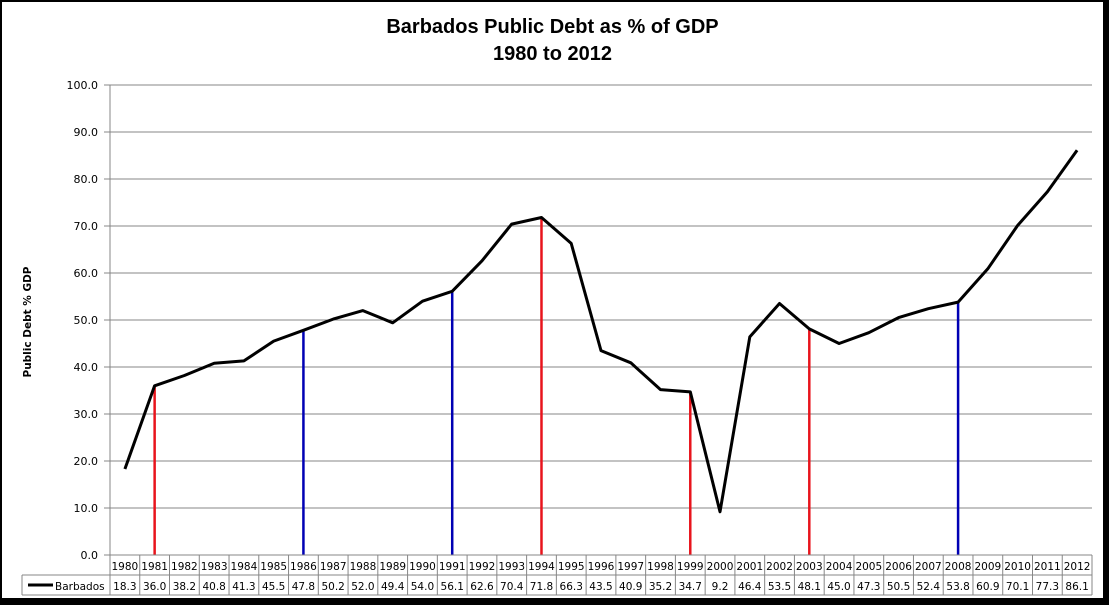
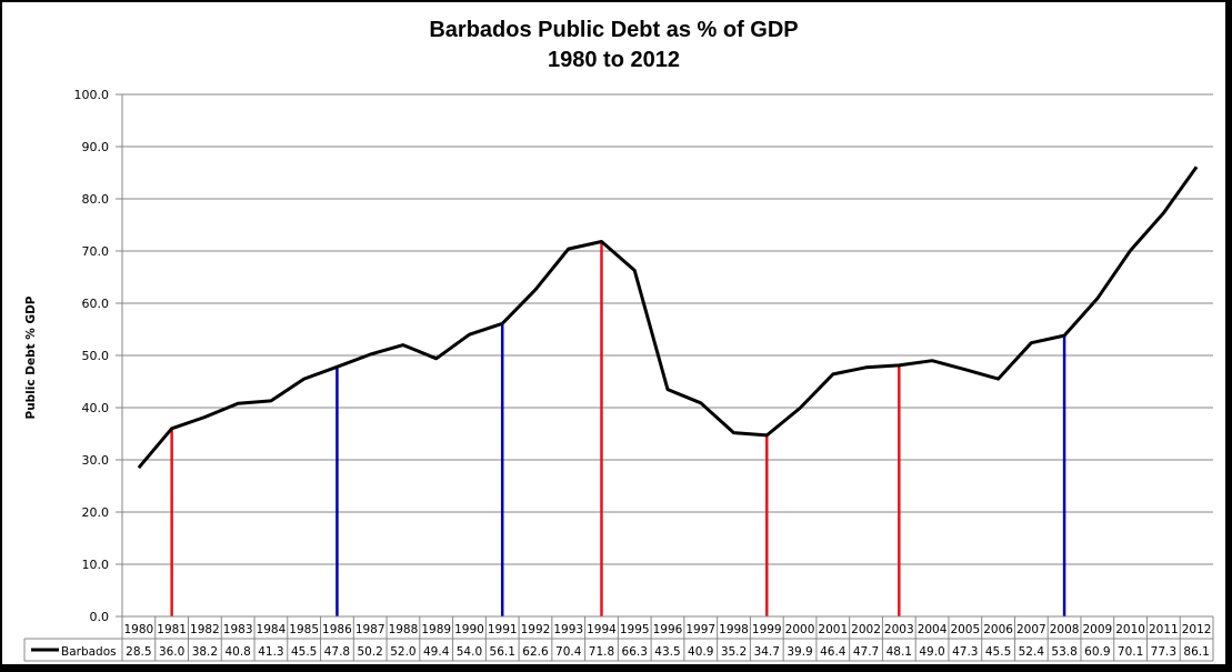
1980: 18.3 -> 28.5
2000: 9.2 -> 39.9
2002: 53.5 -> 47.7
2004: 45.0 -> 49.0
2006: 50.5 -> 45.5
